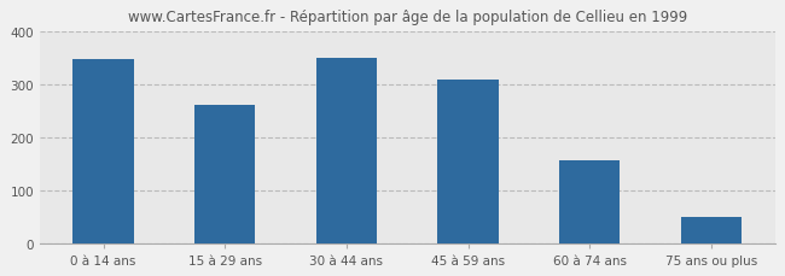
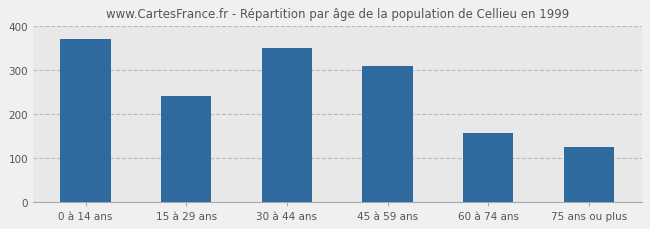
0 à 14 ans: 348 -> 370
15 à 29 ans: 260 -> 240
75 ans ou plus: 49 -> 125
